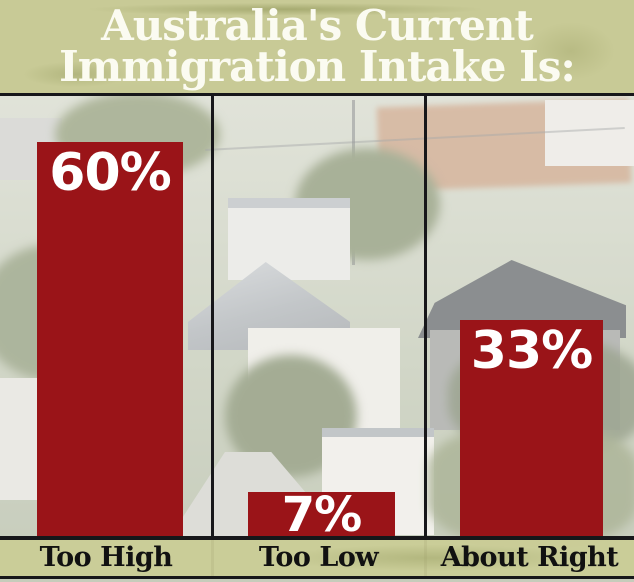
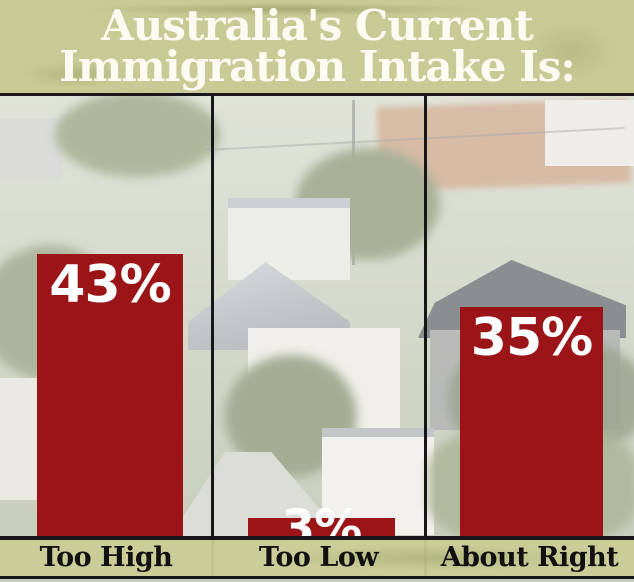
Too High: 60% -> 43%
Too Low: 7% -> 3%
About Right: 33% -> 35%
